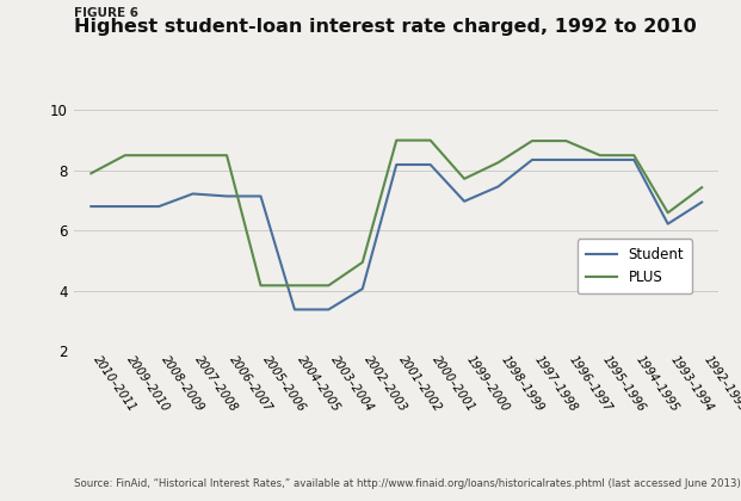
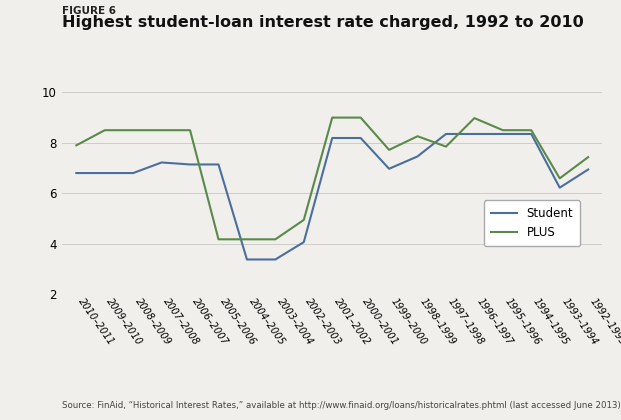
PLUS/1997–1998: 8.98 -> 7.85
